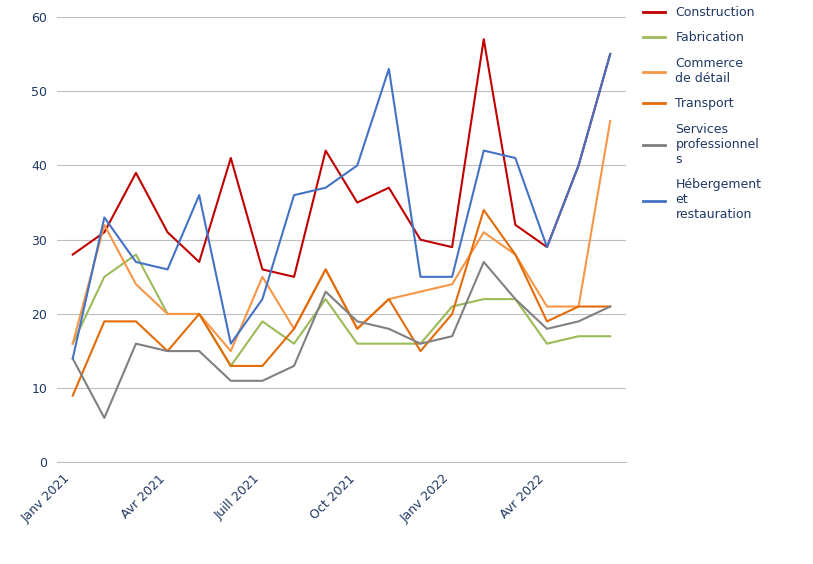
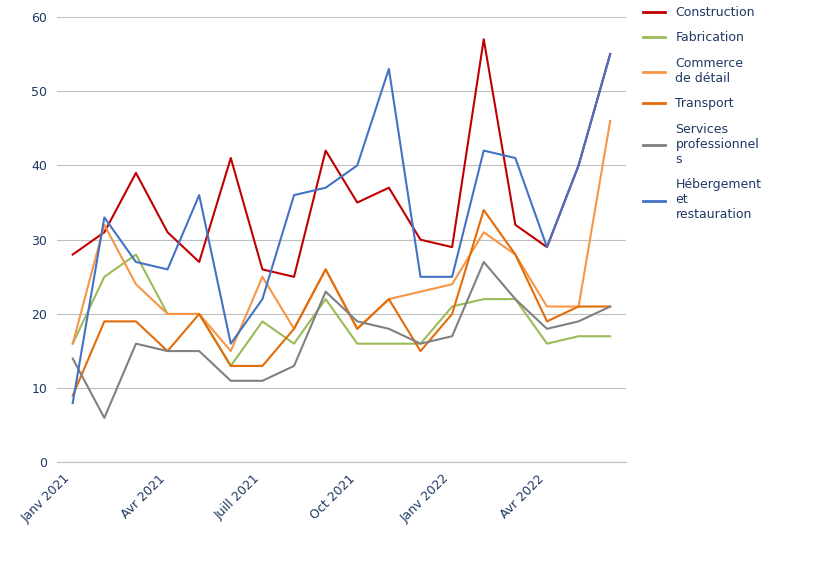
Hébergement et restauration/Janv 2021: 14 -> 8
